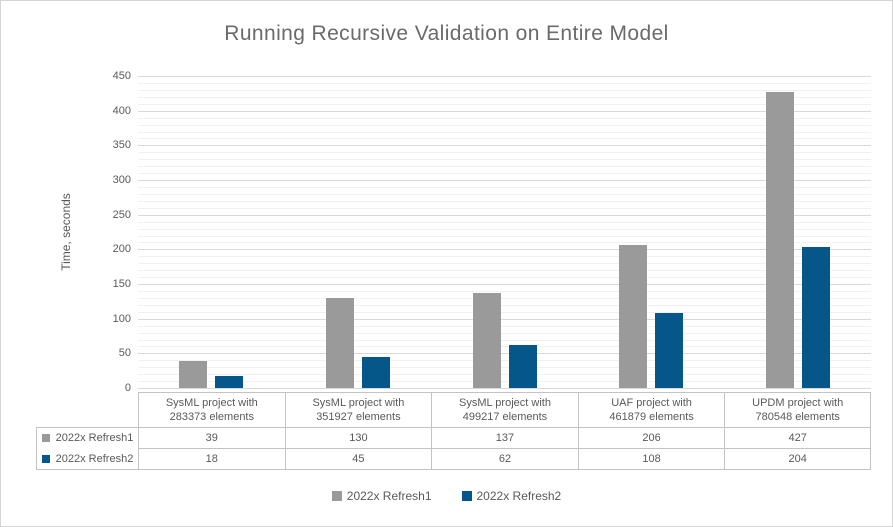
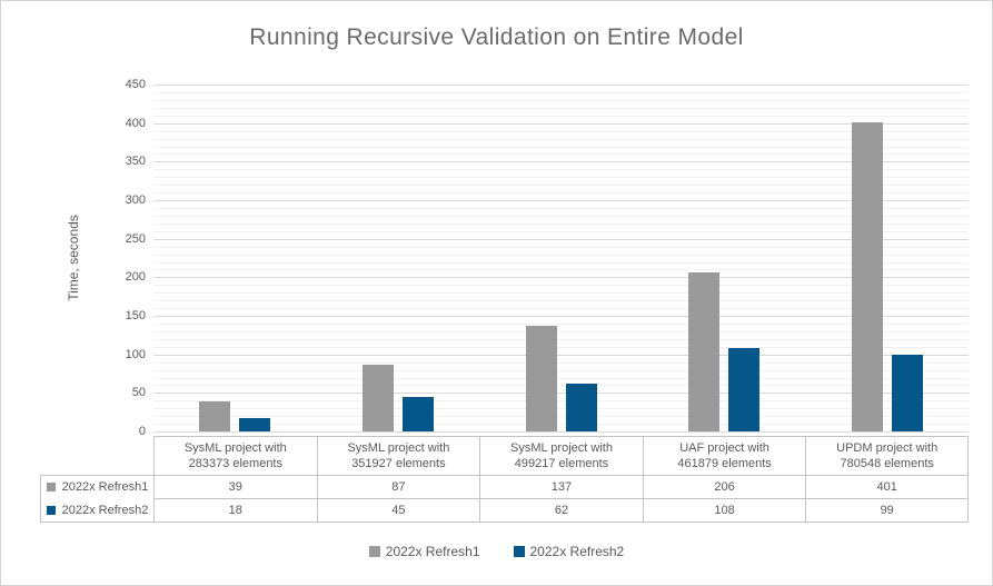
2022x Refresh1/SysML project with 351927 elements: 130 -> 87
2022x Refresh1/UPDM project with 780548 elements: 427 -> 401
2022x Refresh2/UPDM project with 780548 elements: 204 -> 99
